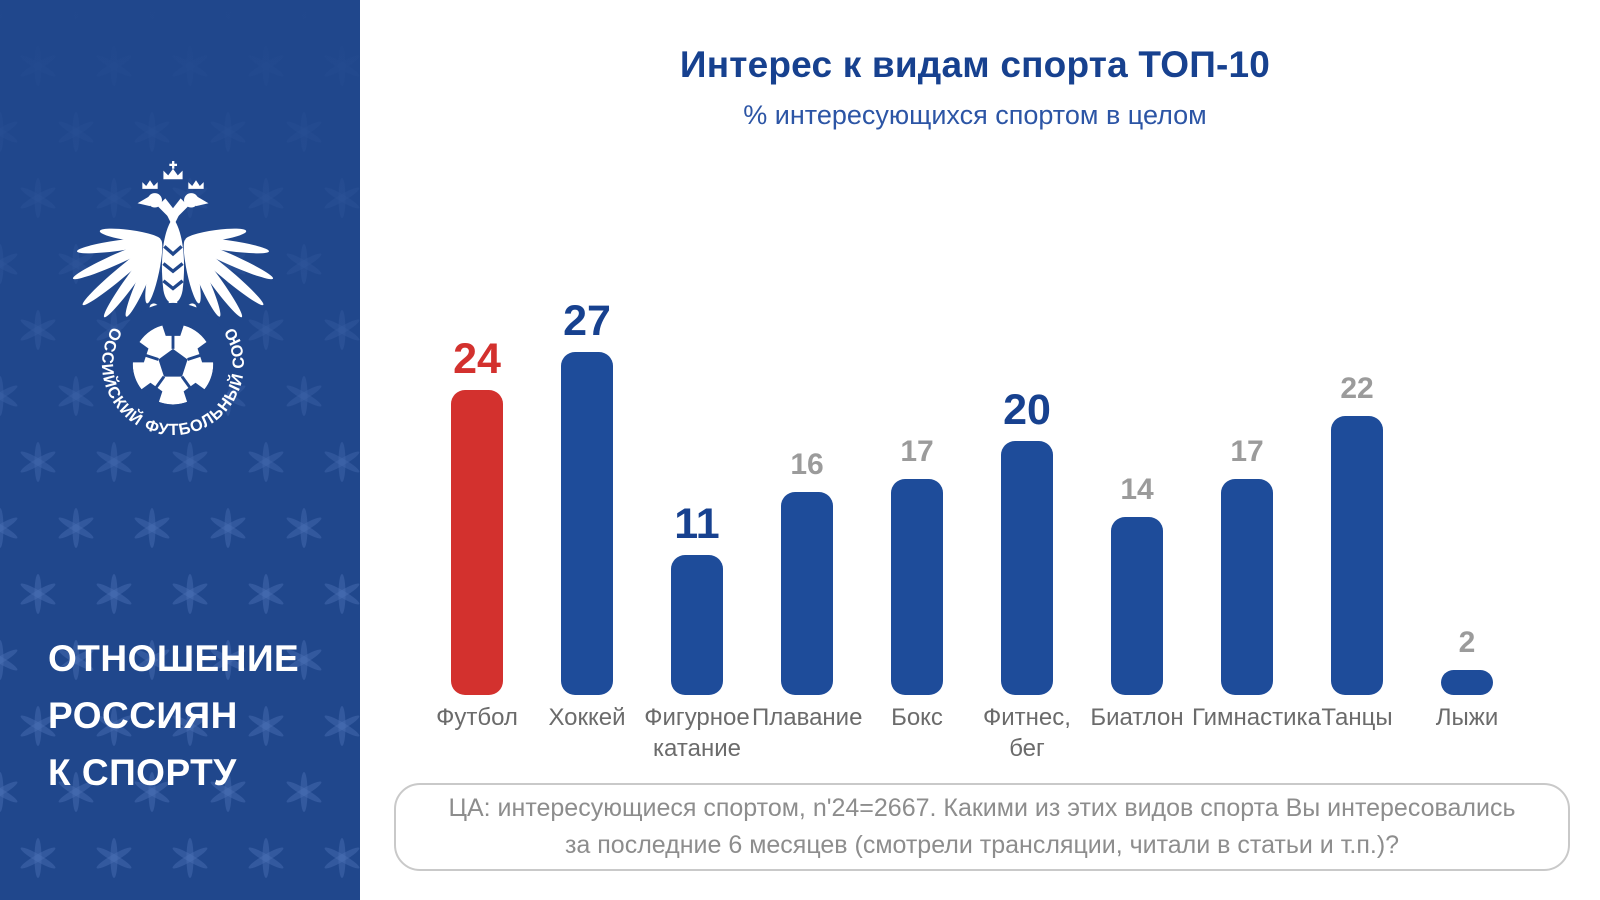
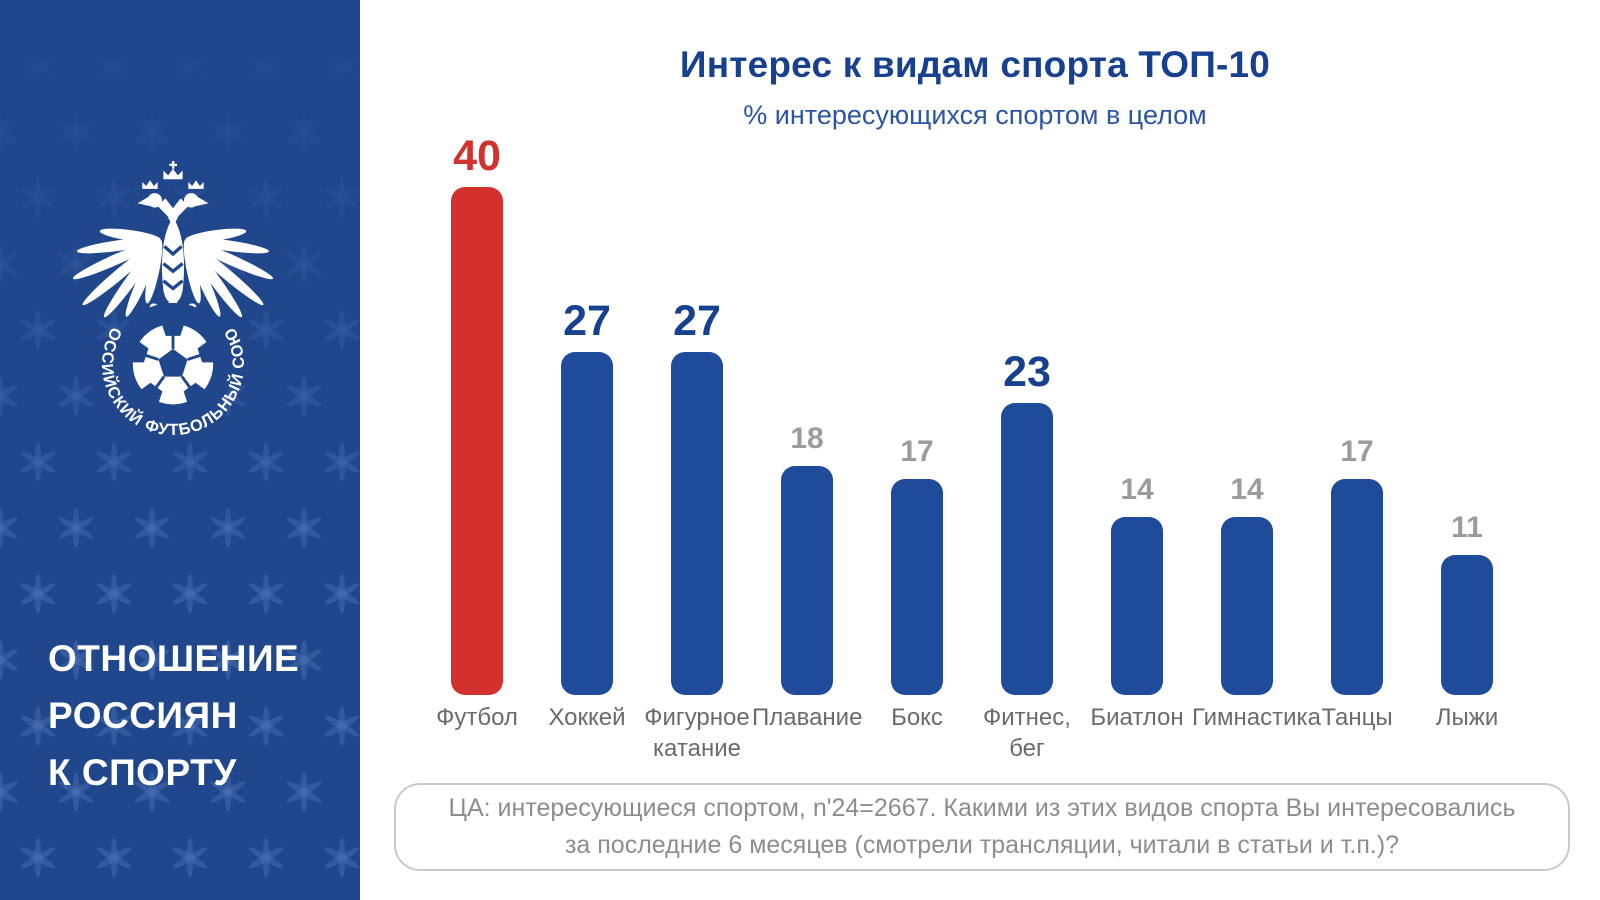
Футбол: 24 -> 40
Фигурное катание: 11 -> 27
Плавание: 16 -> 18
Фитнес, бег: 20 -> 23
Гимнастика: 17 -> 14
Танцы: 22 -> 17
Лыжи: 2 -> 11
